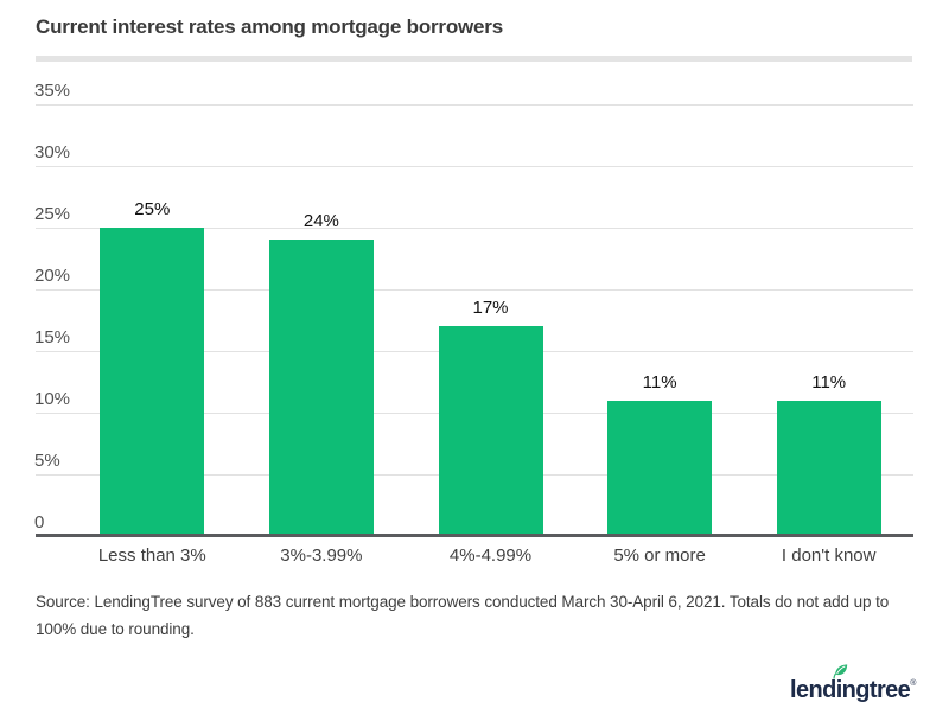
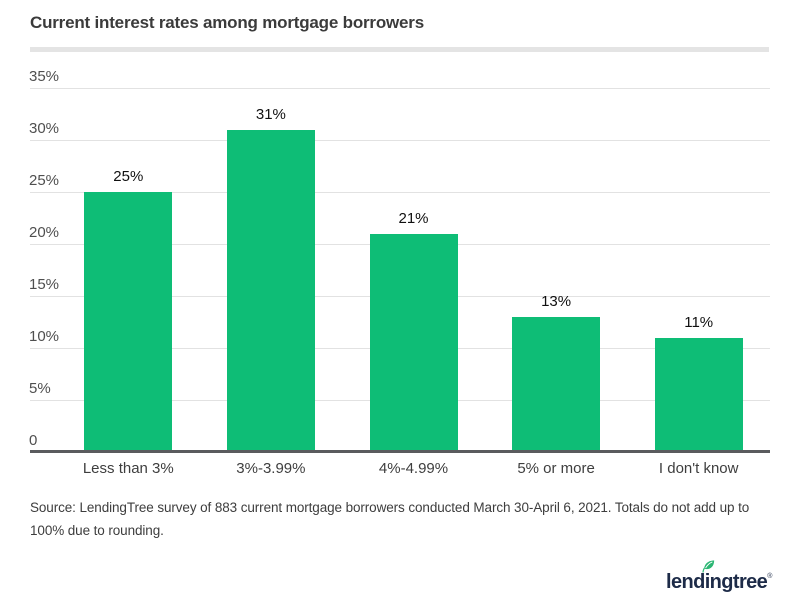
3%-3.99%: 24% -> 31%
4%-4.99%: 17% -> 21%
5% or more: 11% -> 13%
